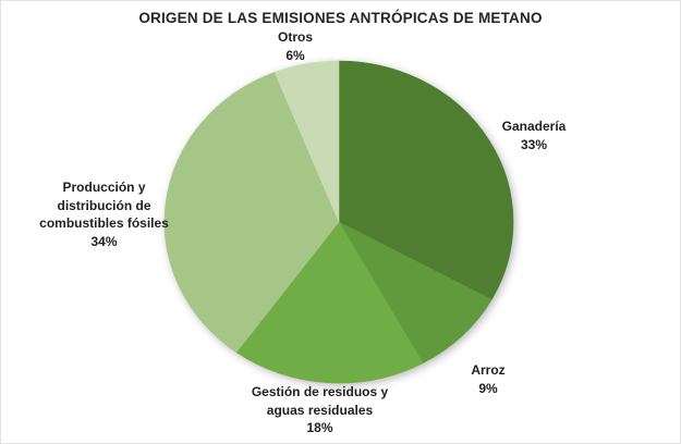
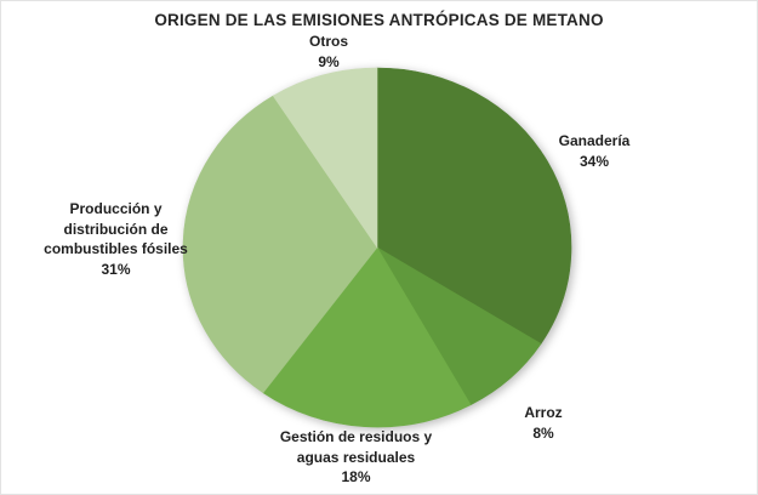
Ganadería: 33% -> 34%
Arroz: 9% -> 8%
Producción y distribución de combustibles fósiles: 34% -> 31%
Otros: 6% -> 9%
